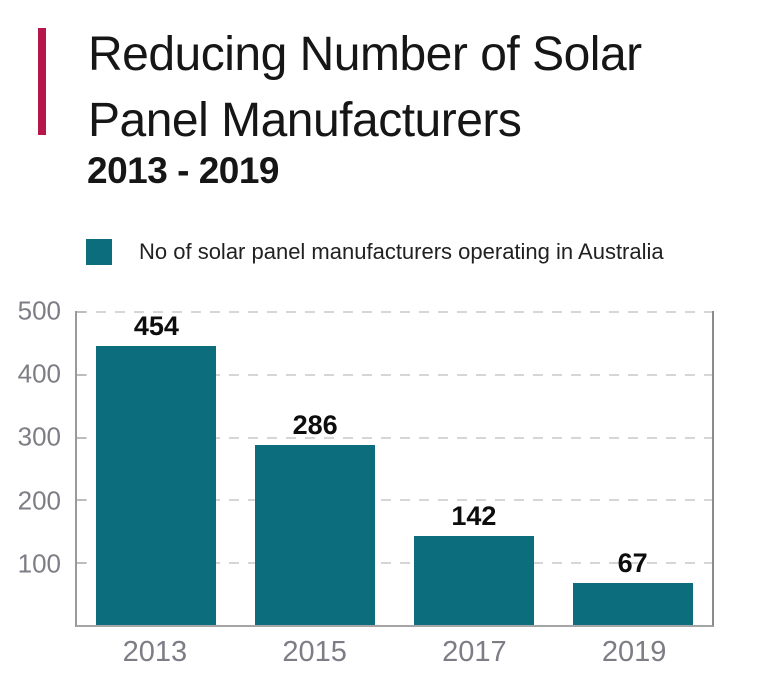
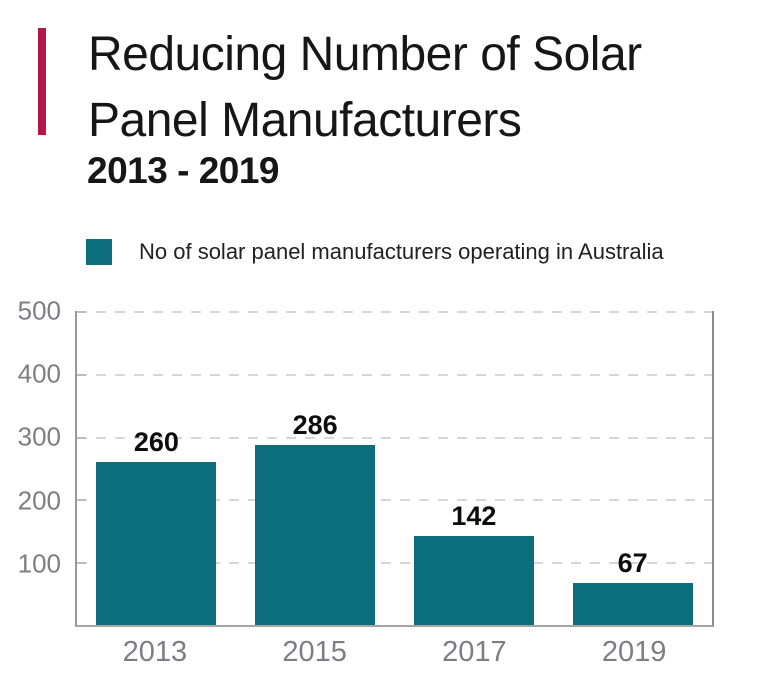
2013: 454 -> 260
